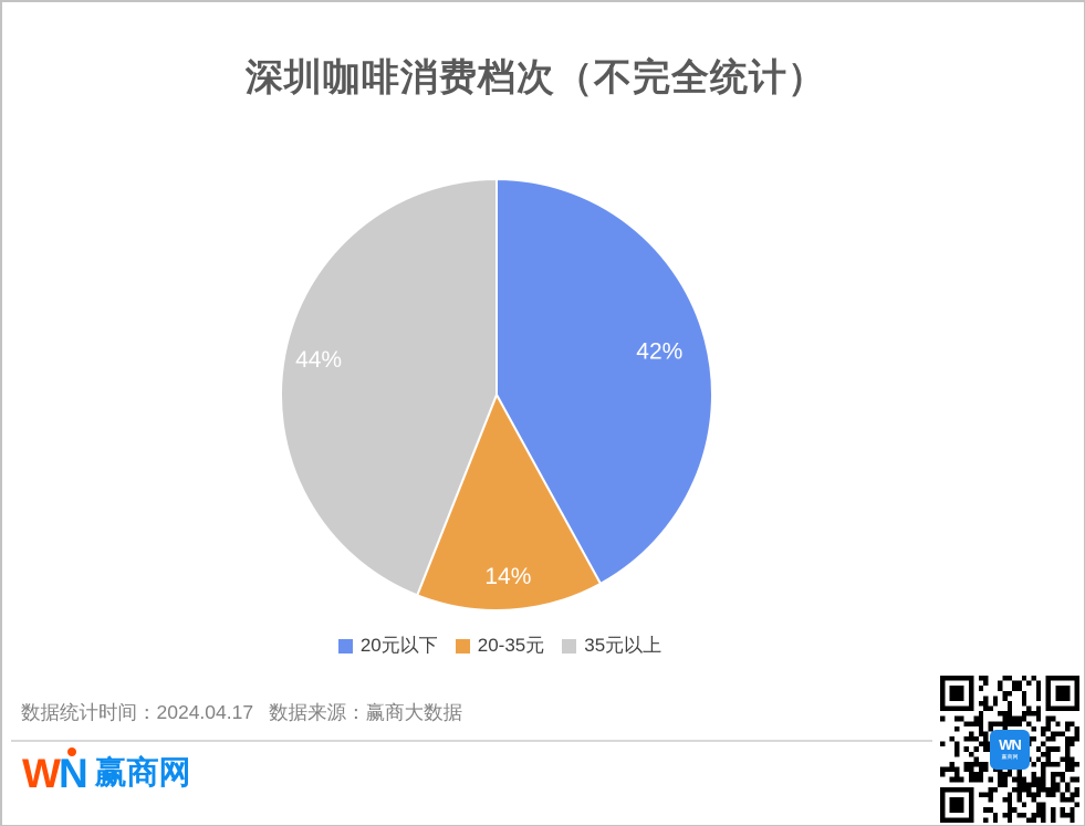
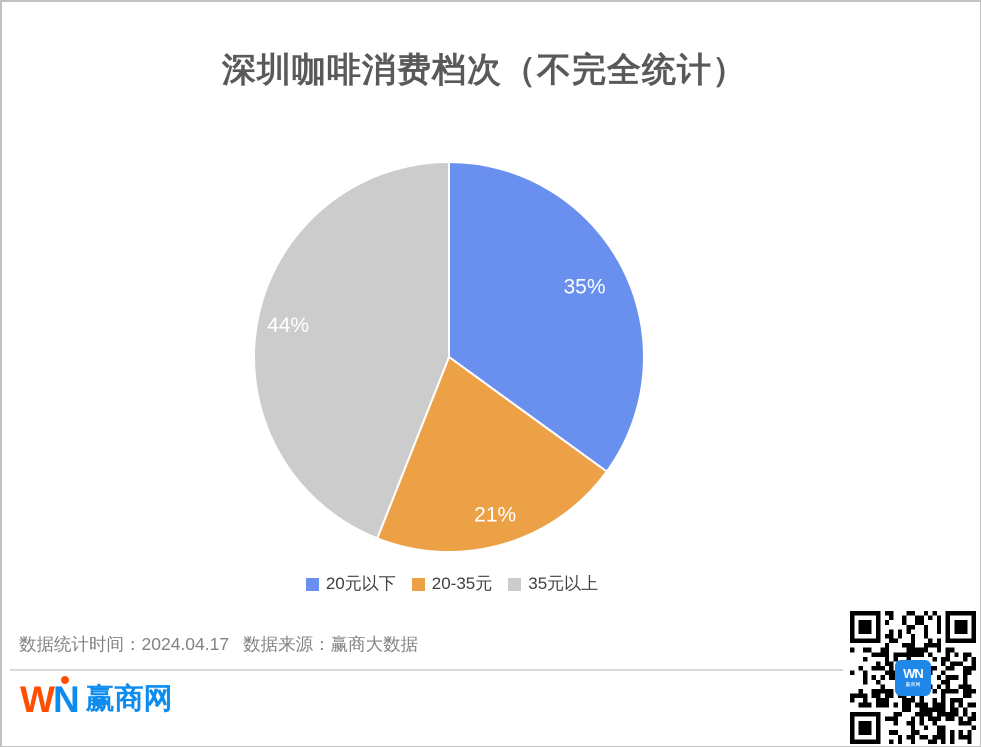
20元以下: 42% -> 35%
20-35元: 14% -> 21%
